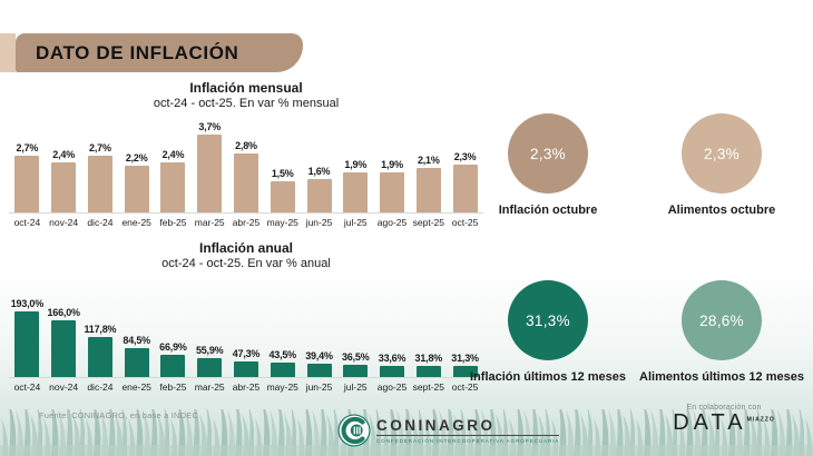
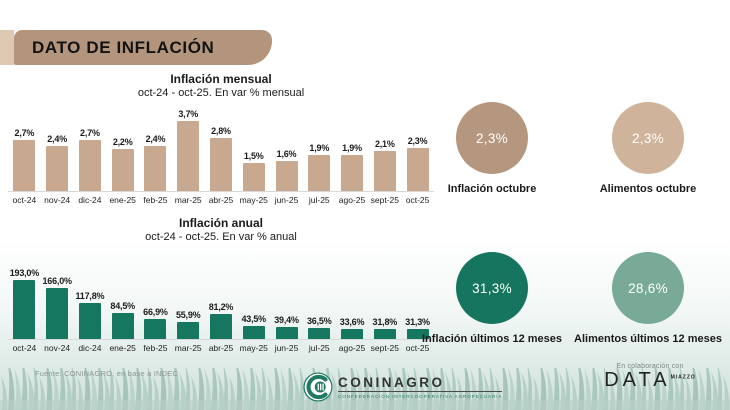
Inflación anual/abr-25: 47,3% -> 81,2%
